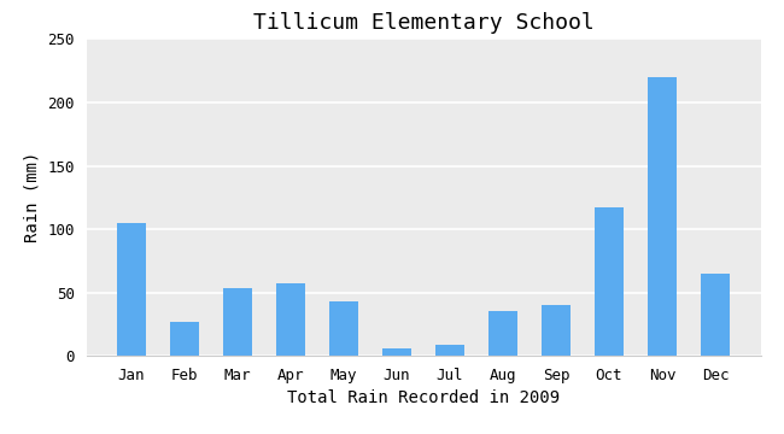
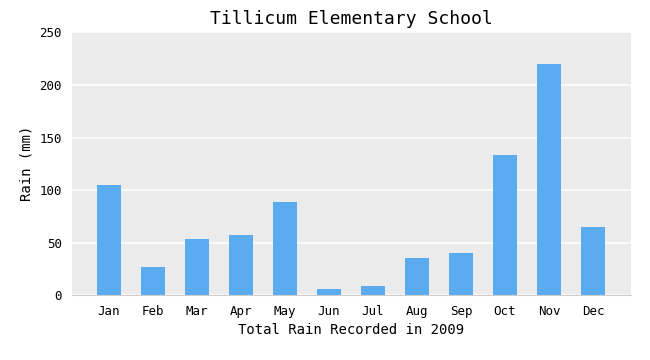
May: 43 -> 89
Oct: 117 -> 133
